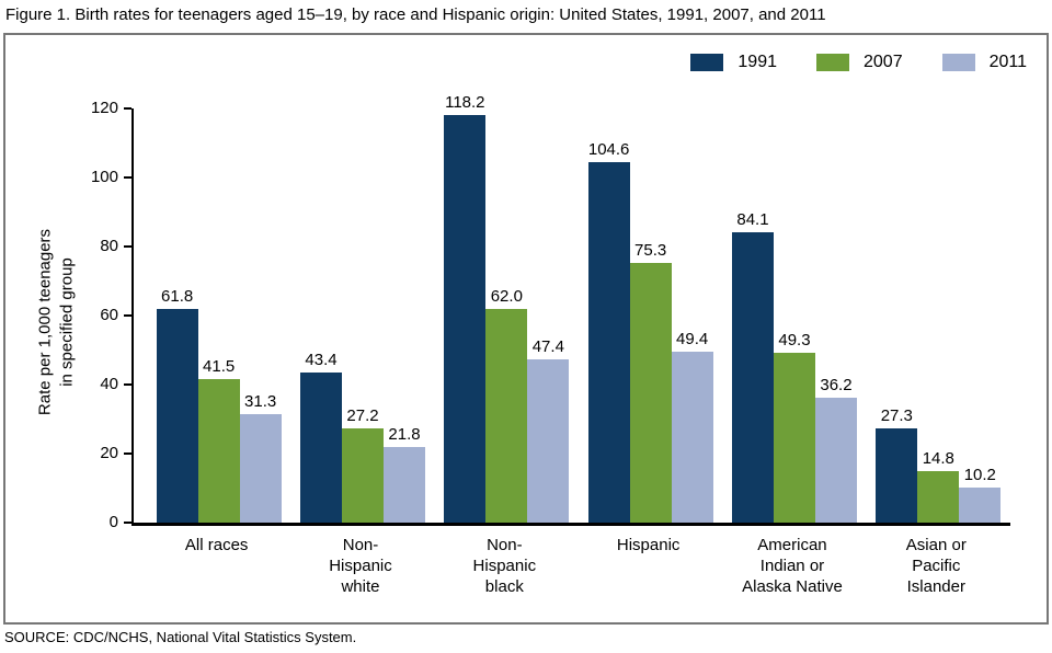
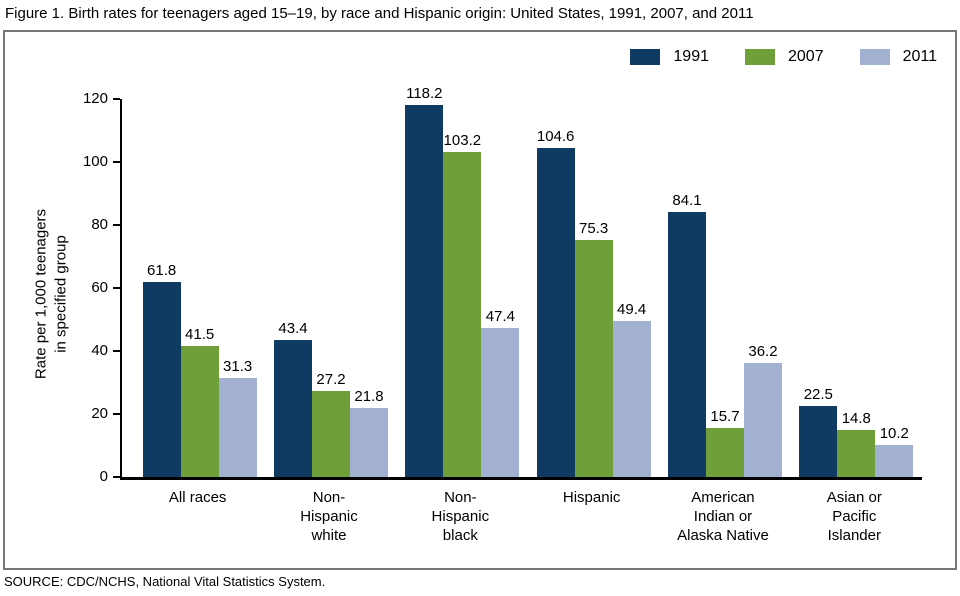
2007/Non- Hispanic black: 62.0 -> 103.2
2007/American Indian or Alaska Native: 49.3 -> 15.7
1991/Asian or Pacific Islander: 27.3 -> 22.5
